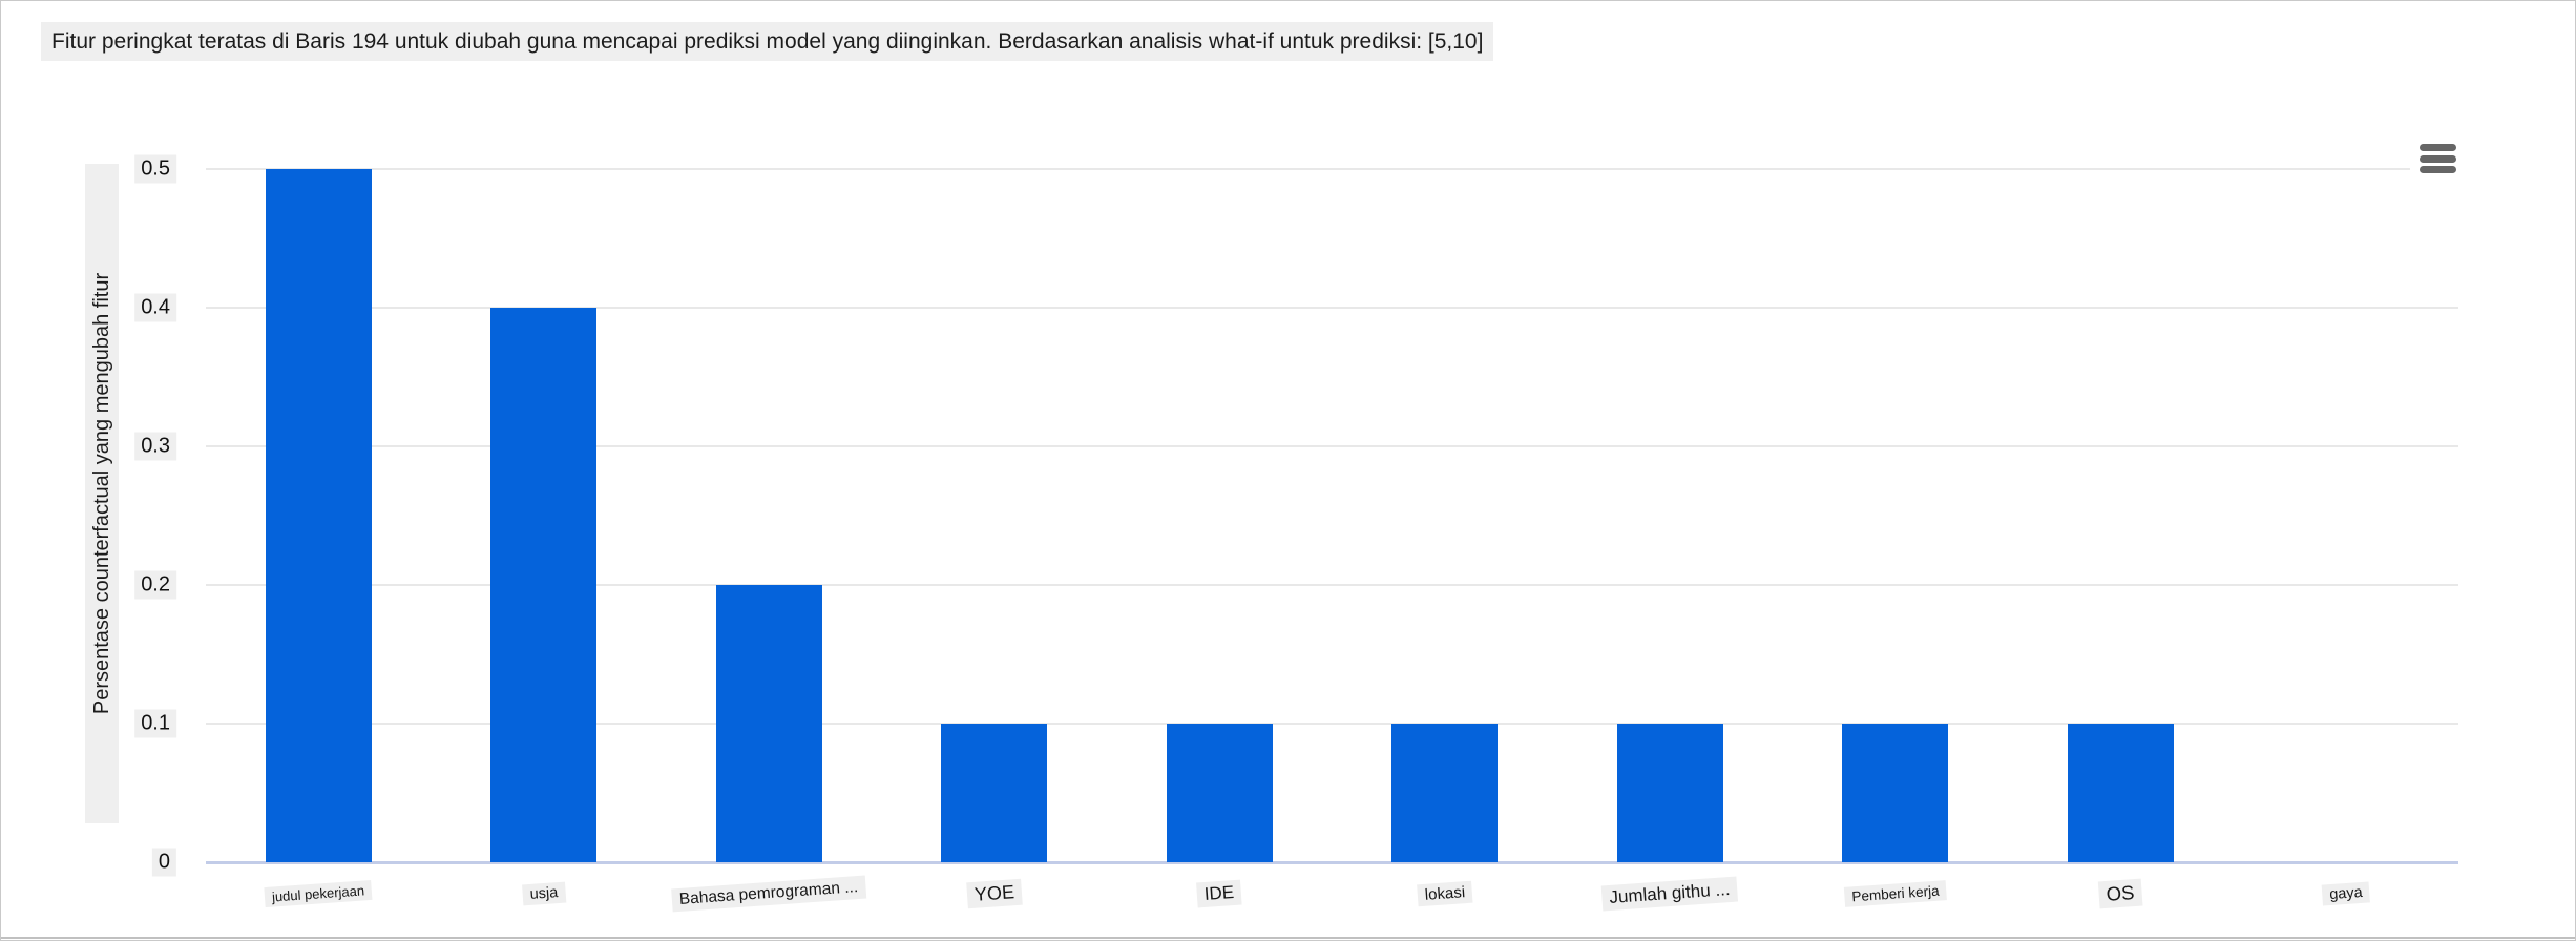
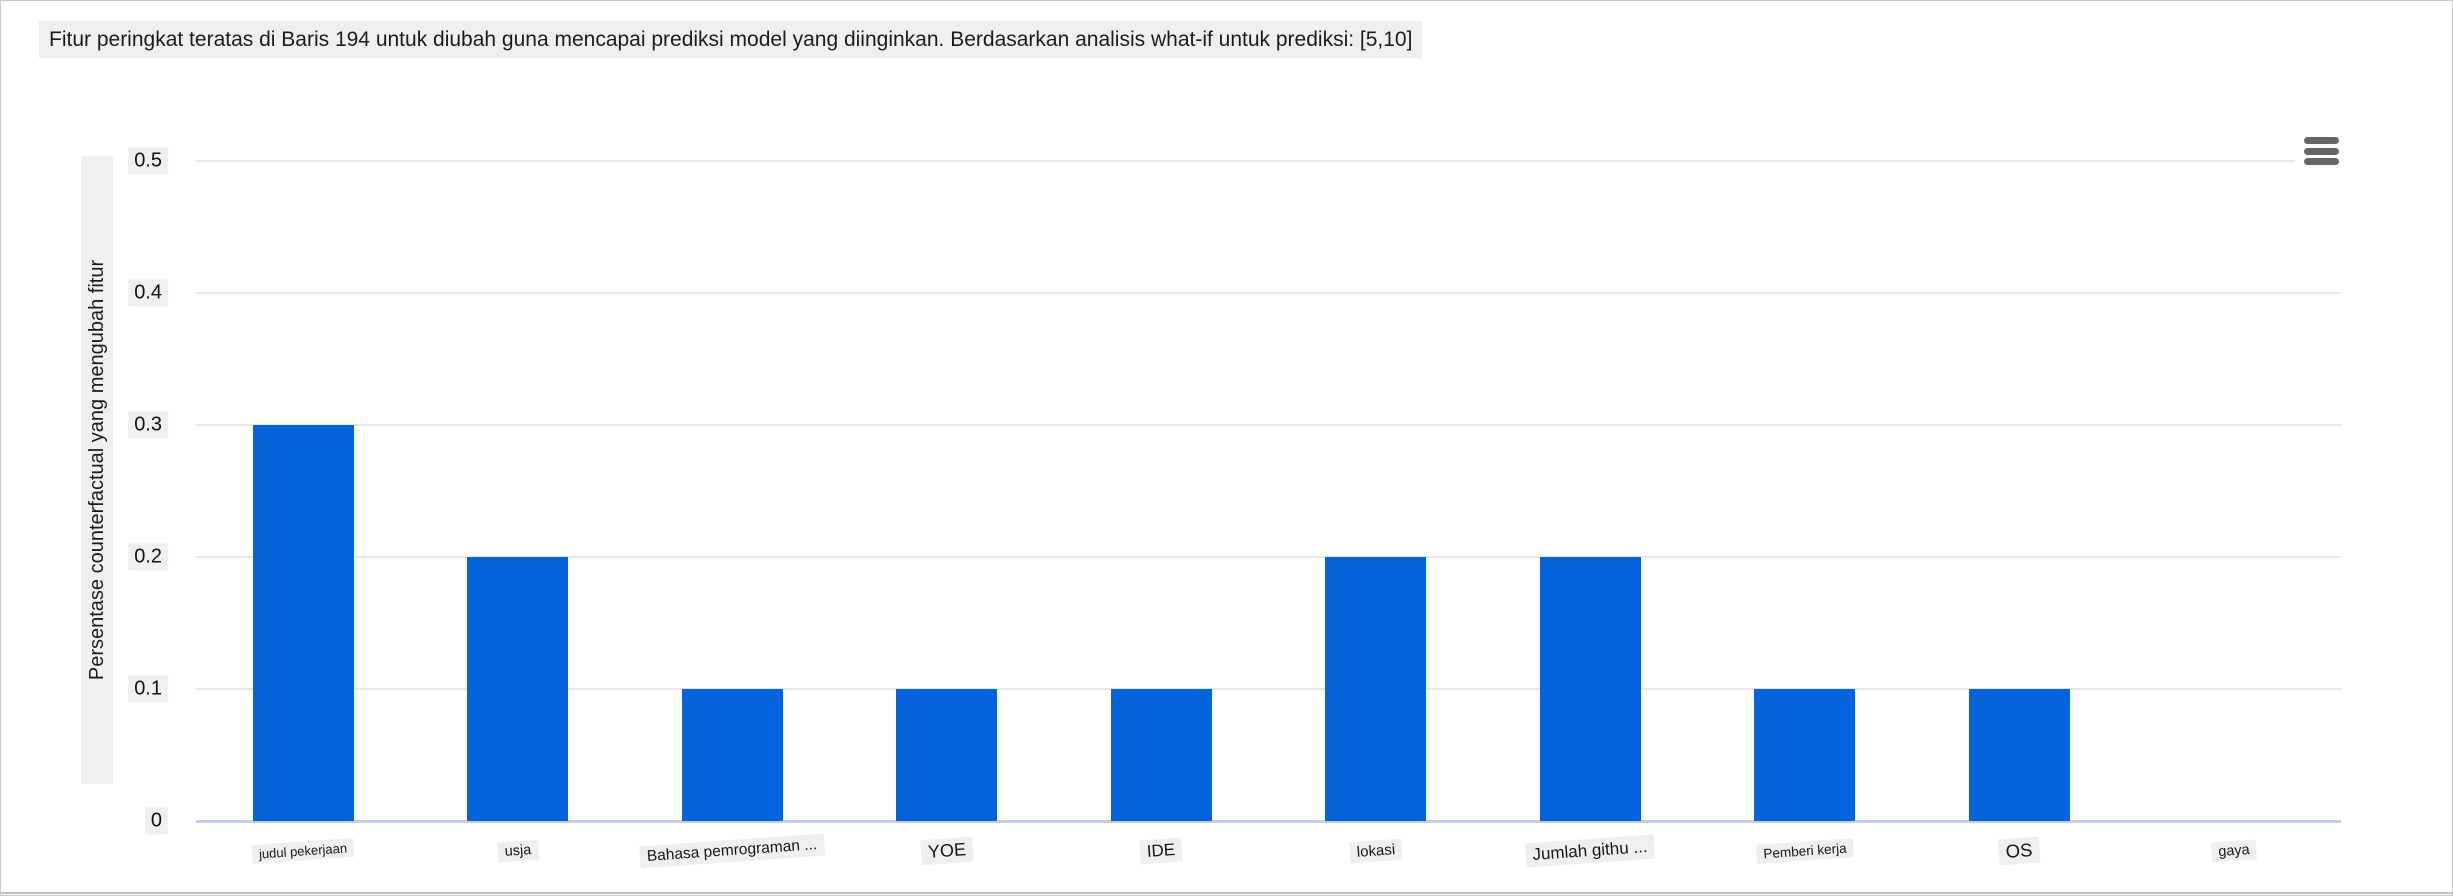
judul pekerjaan: 0.5 -> 0.3
usja: 0.4 -> 0.2
Bahasa pemrograman ...: 0.2 -> 0.1
lokasi: 0.1 -> 0.2
Jumlah githu ...: 0.1 -> 0.2
